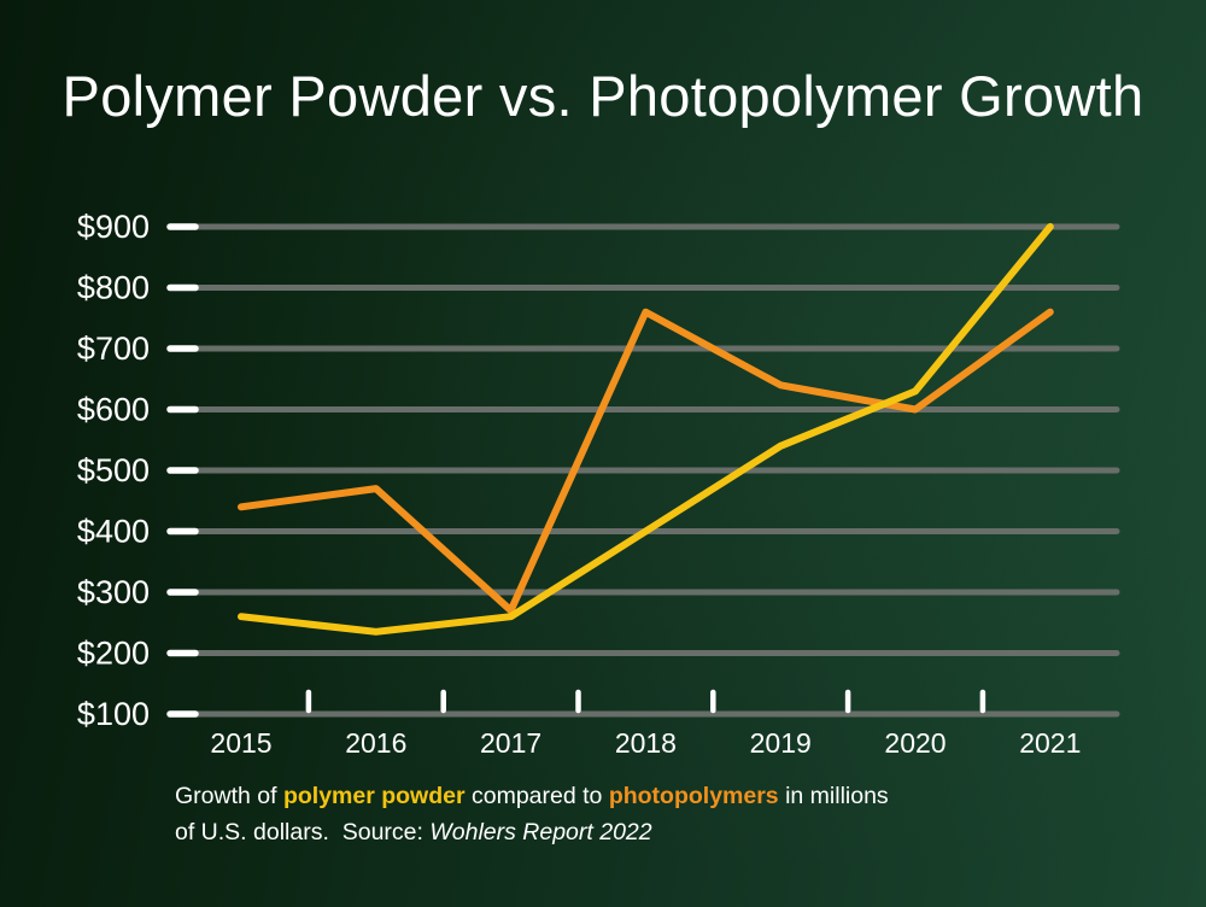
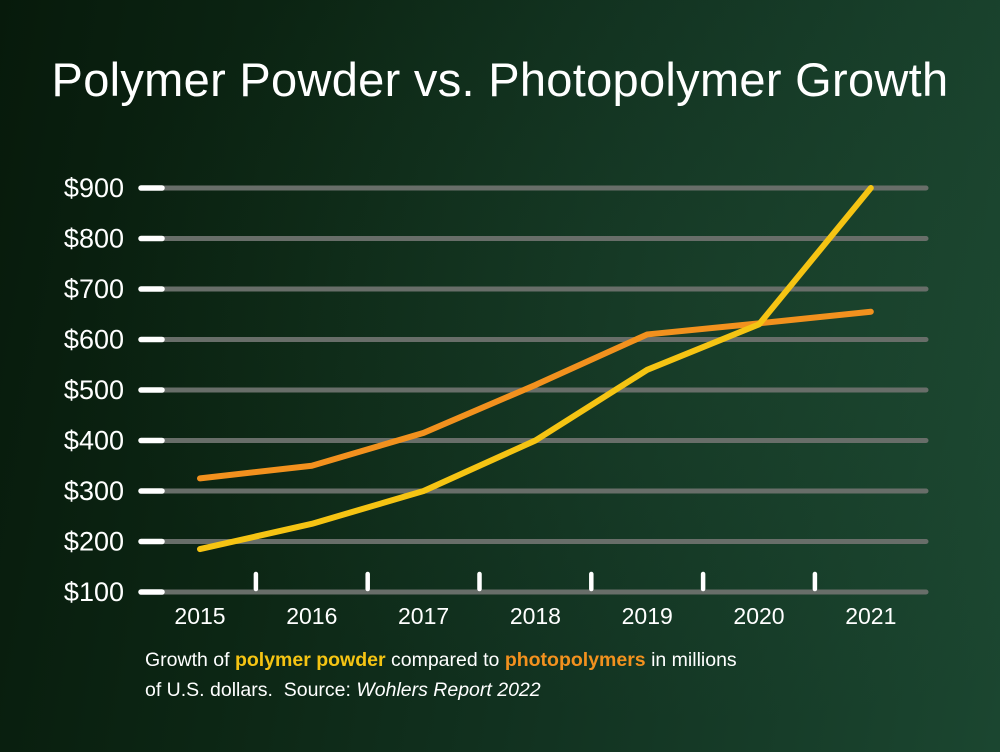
photopolymers/2015: $440 -> $320
polymer powder/2015: $260 -> $180
photopolymers/2016: $470 -> $350
photopolymers/2017: $270 -> $420
polymer powder/2017: $260 -> $300
photopolymers/2018: $760 -> $510
photopolymers/2019: $640 -> $610
photopolymers/2020: $600 -> $630
photopolymers/2021: $760 -> $660
